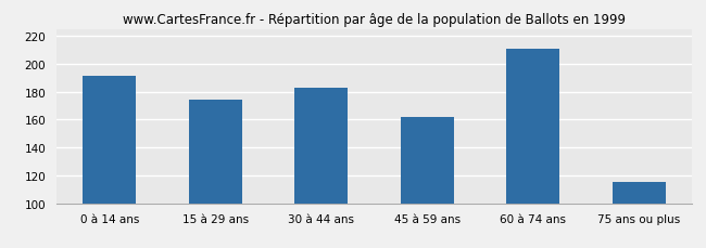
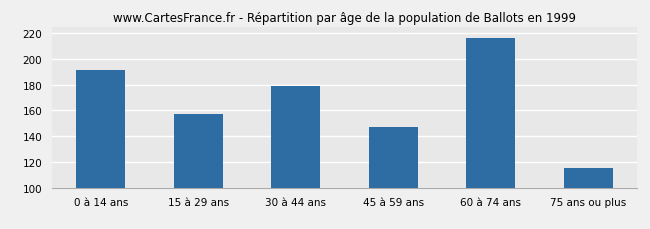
15 à 29 ans: 174 -> 157
30 à 44 ans: 183 -> 179
45 à 59 ans: 162 -> 147
60 à 74 ans: 211 -> 216
